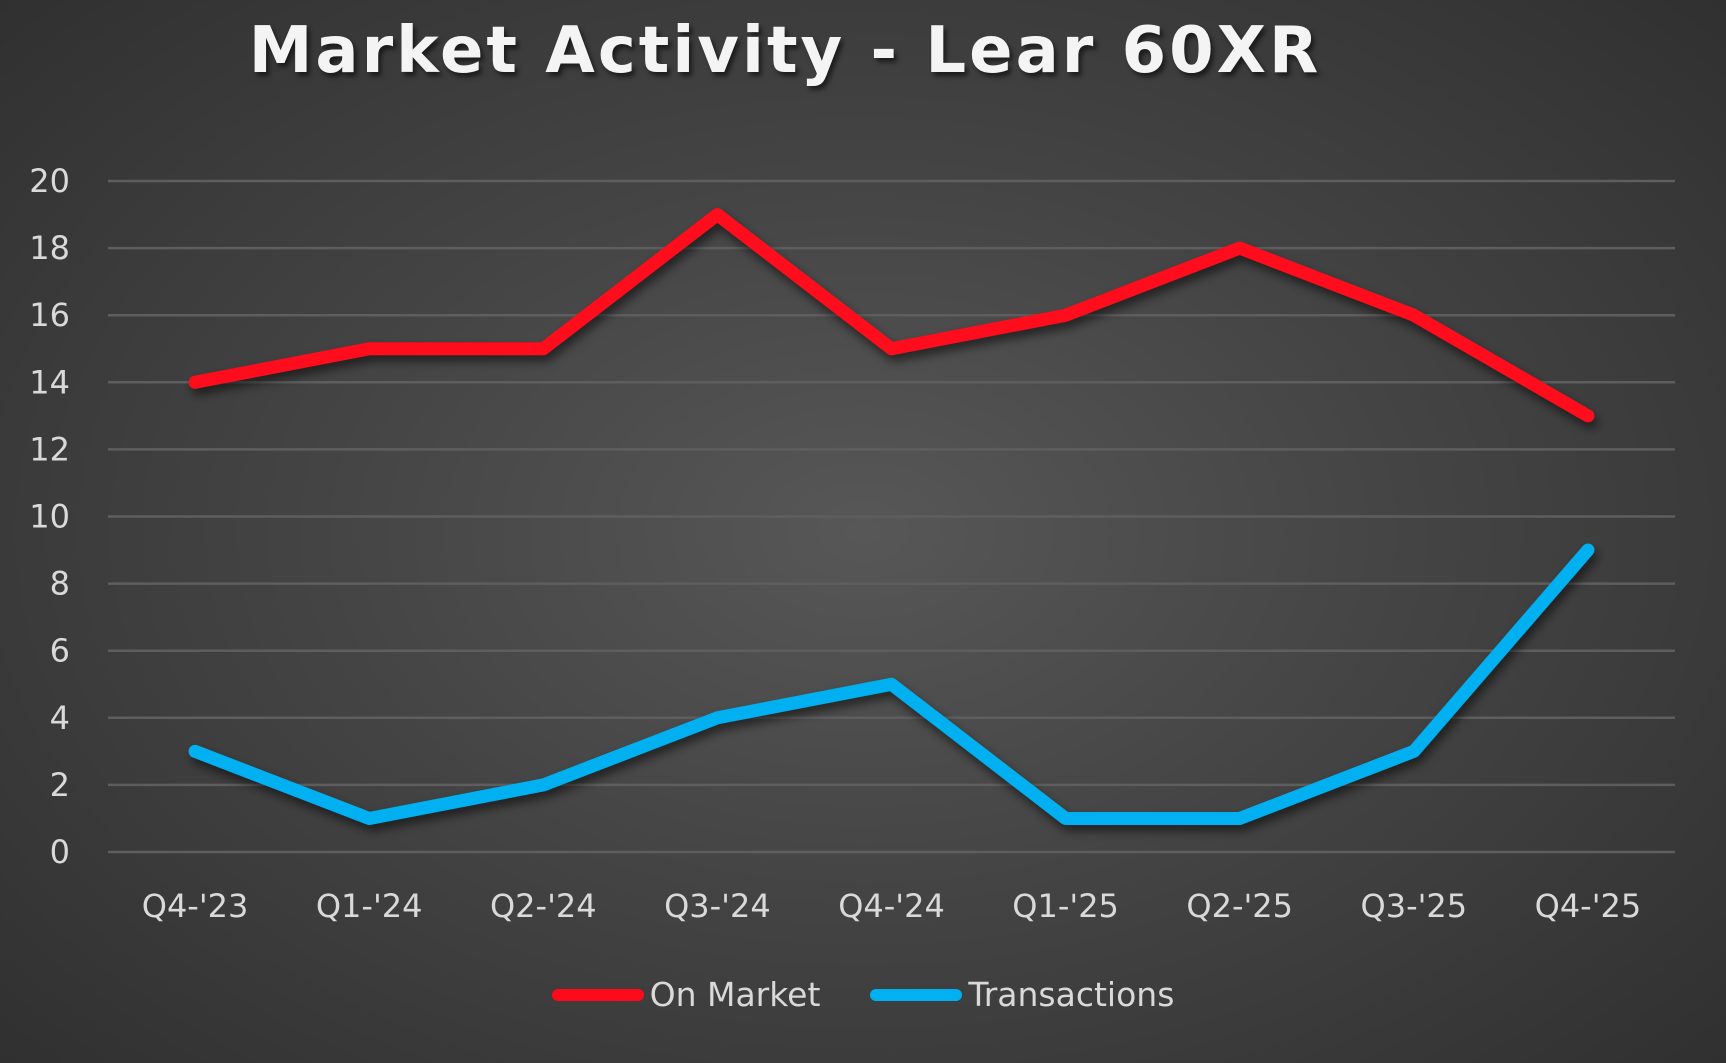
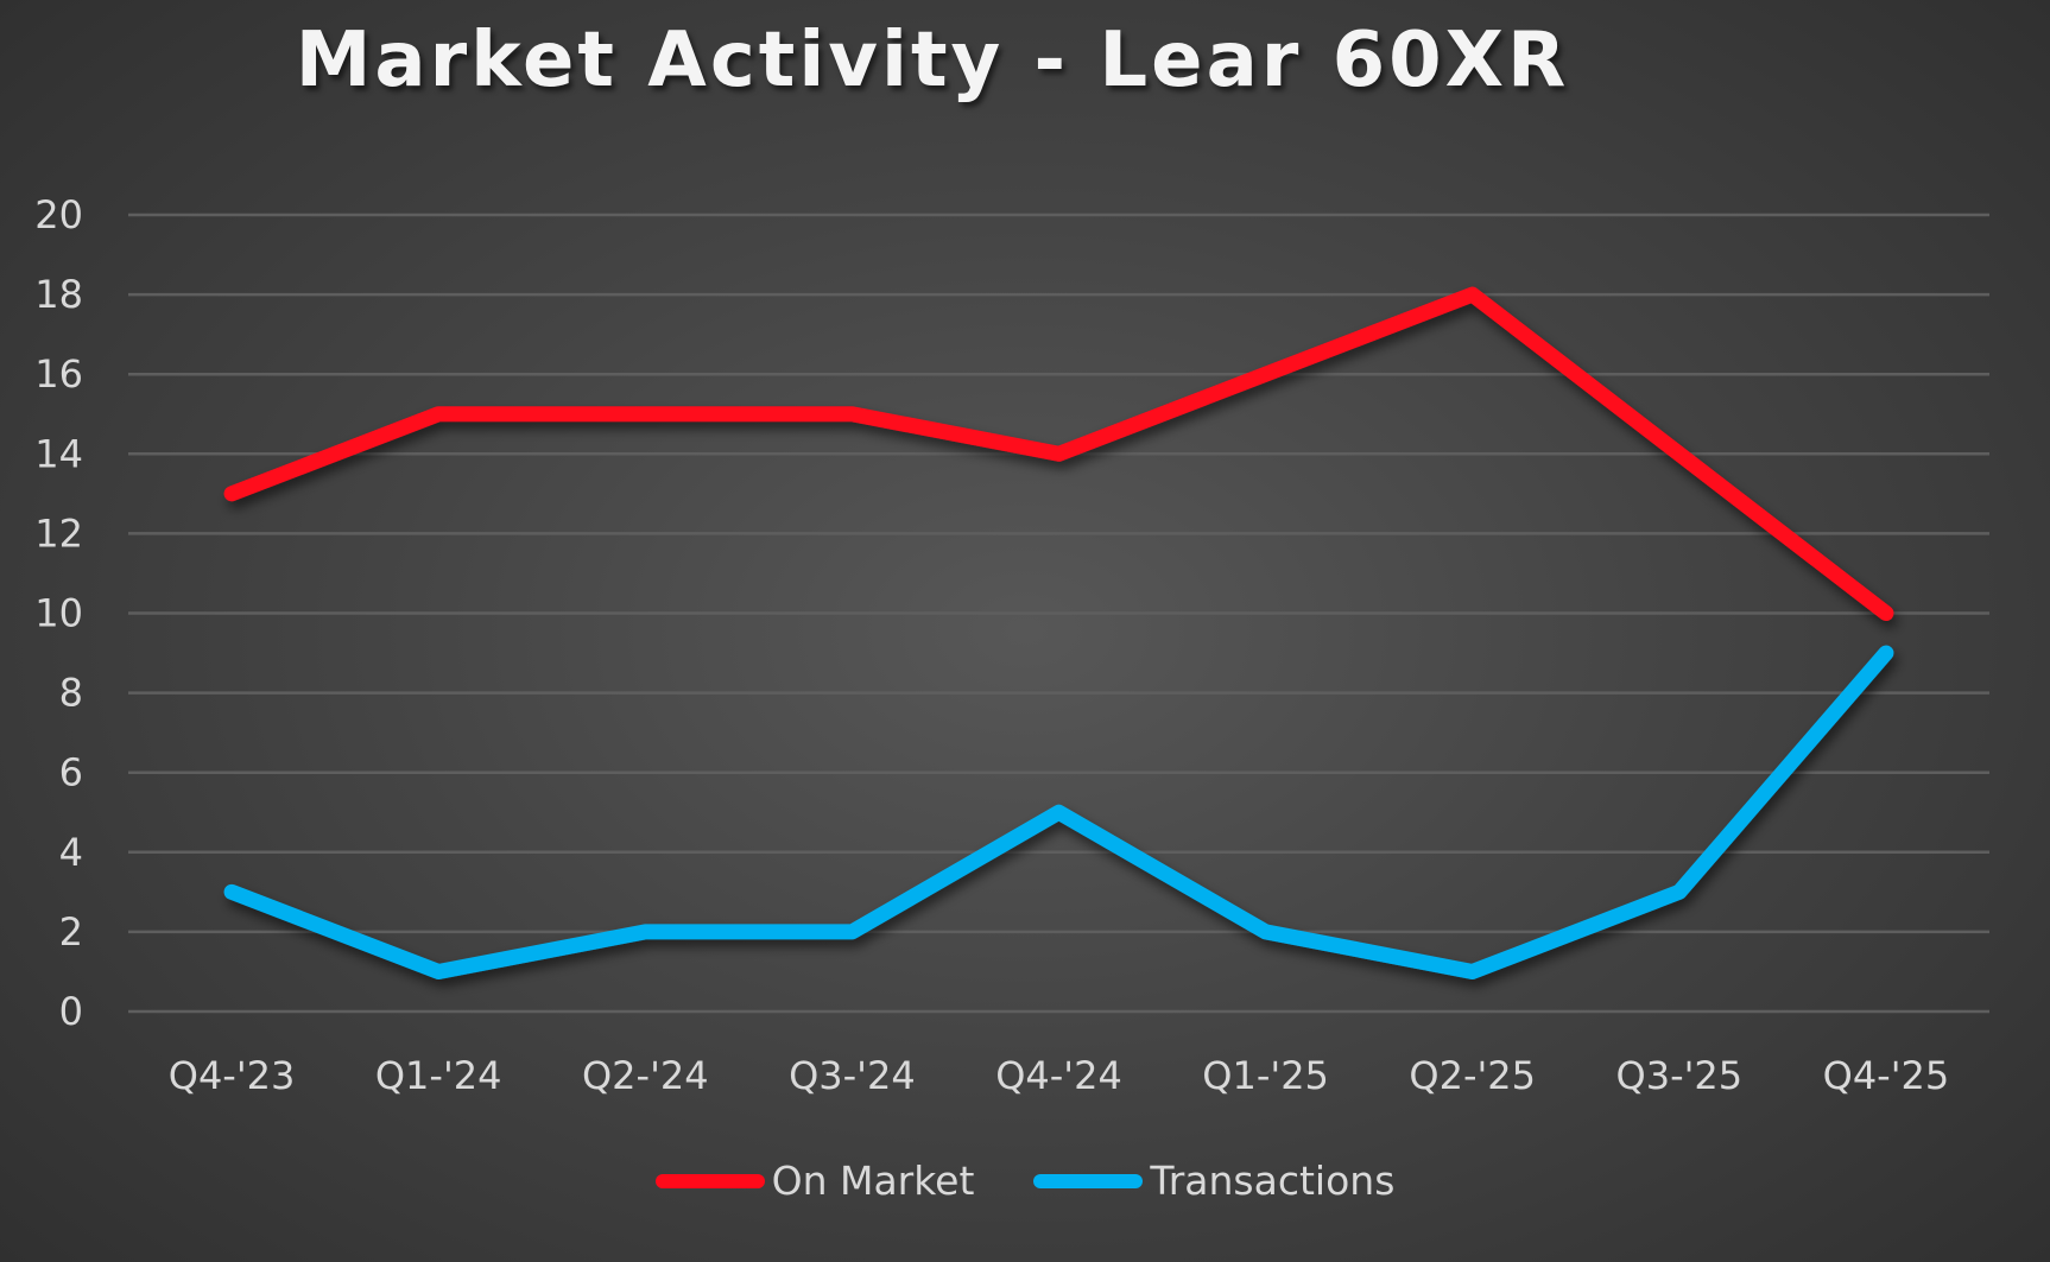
On Market/Q4-'23: 14 -> 13
On Market/Q3-'24: 19 -> 15
Transactions/Q3-'24: 4 -> 2
On Market/Q4-'24: 15 -> 14
Transactions/Q1-'25: 1 -> 2
On Market/Q3-'25: 16 -> 14
On Market/Q4-'25: 13 -> 10
